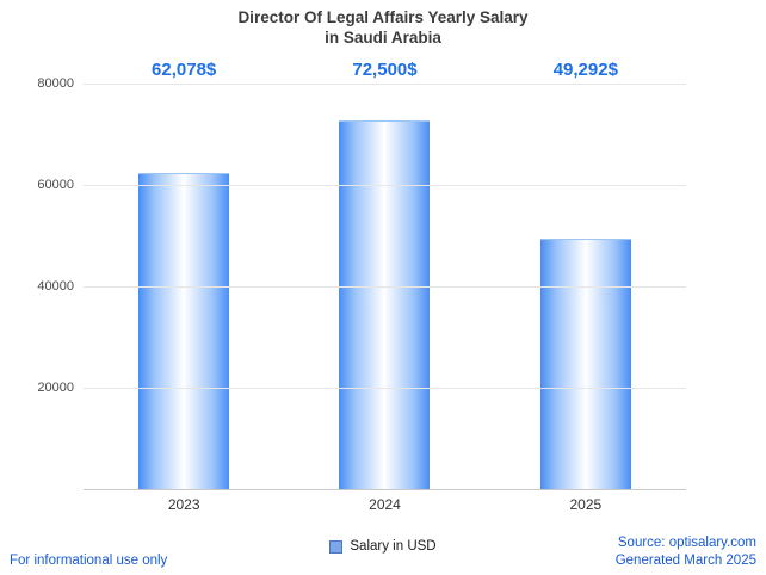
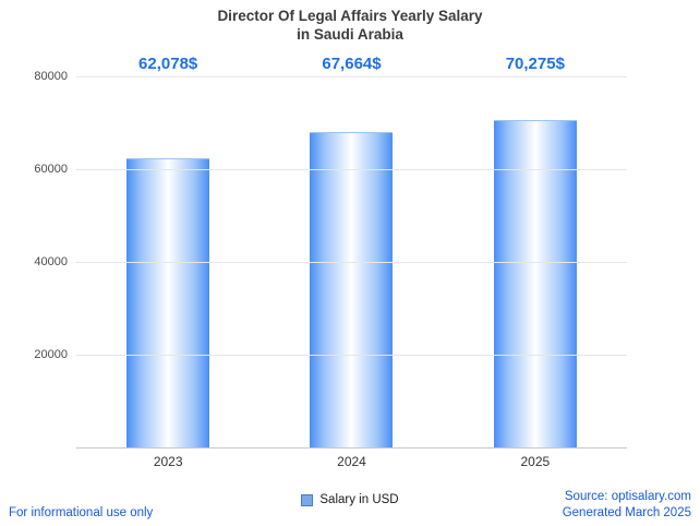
2024: 72,500 -> 67,664
2025: 49,292 -> 70,275
